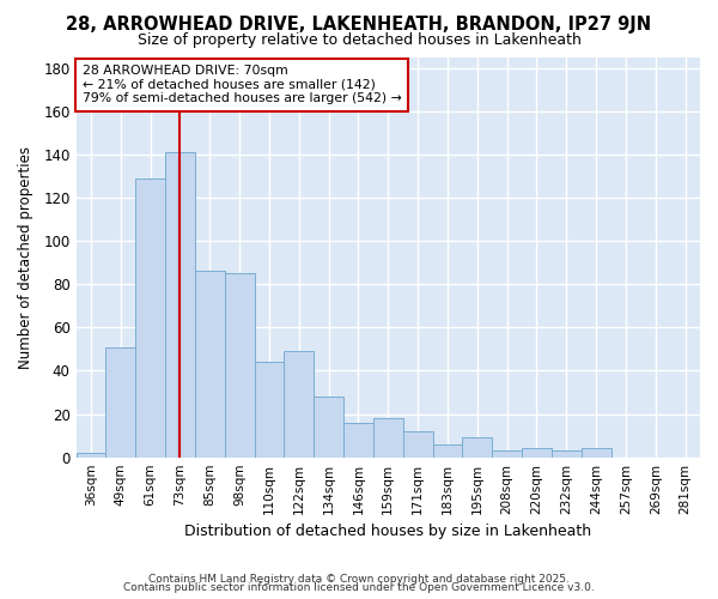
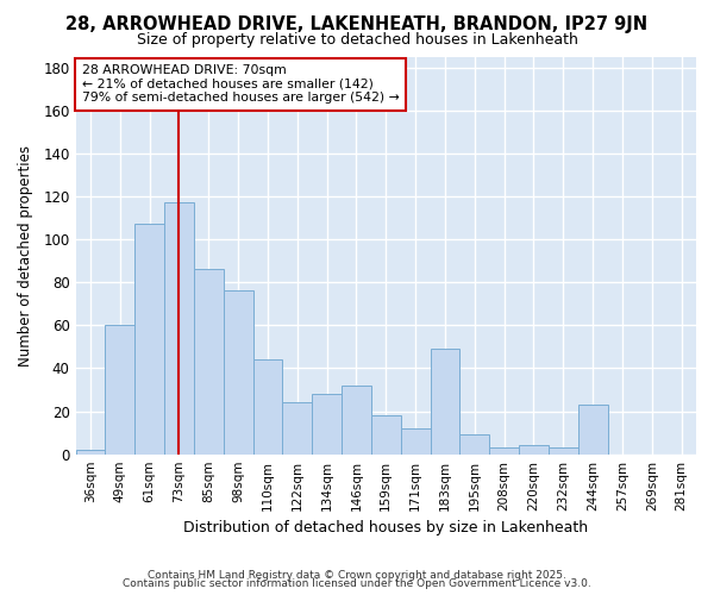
49sqm: 51 -> 60
61sqm: 129 -> 107
73sqm: 141 -> 117
98sqm: 85 -> 76
122sqm: 49 -> 24
146sqm: 16 -> 32
183sqm: 6 -> 49
244sqm: 4 -> 23
